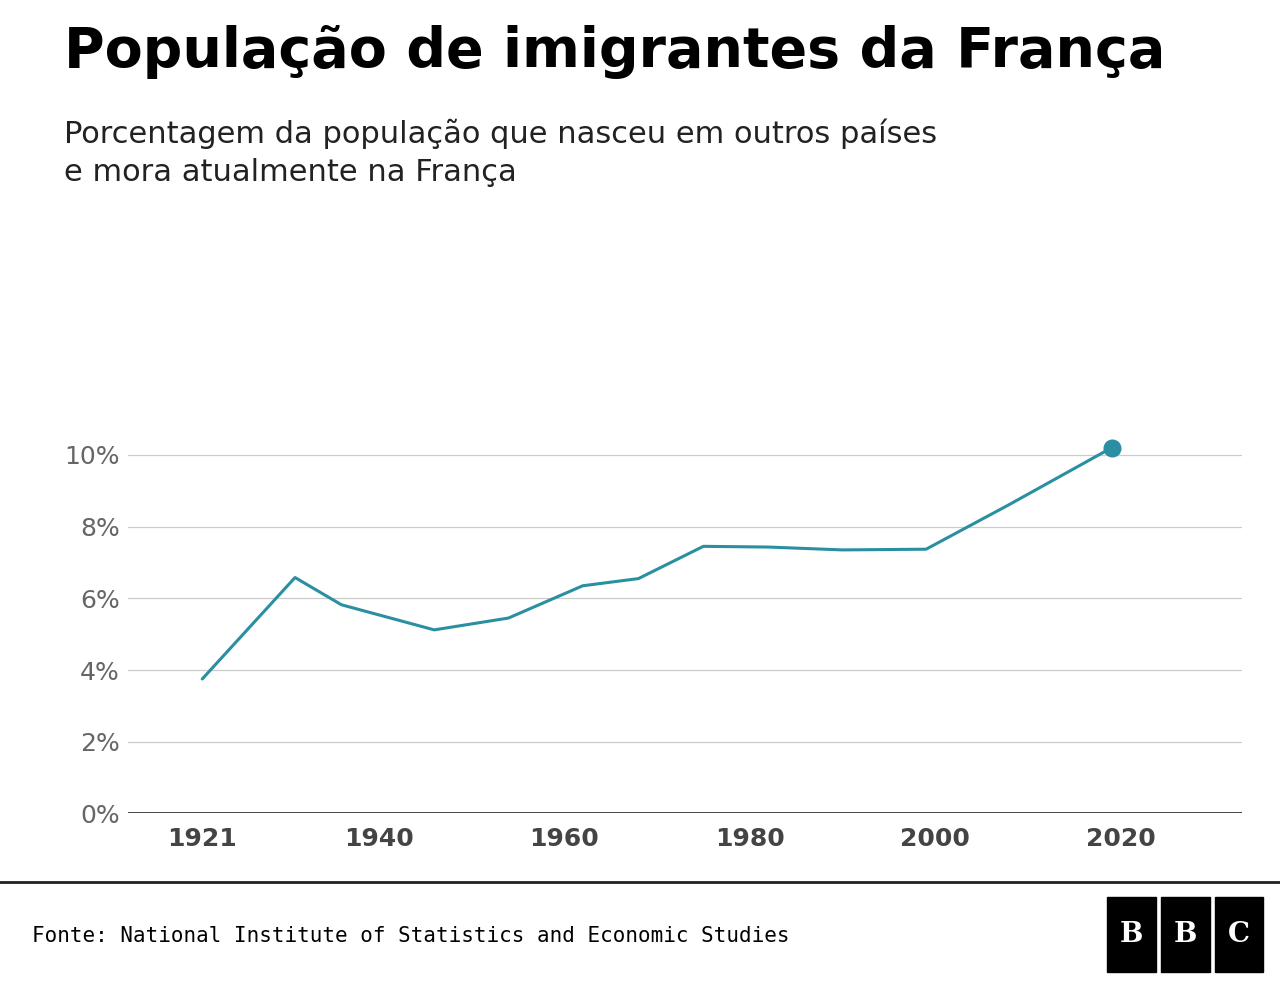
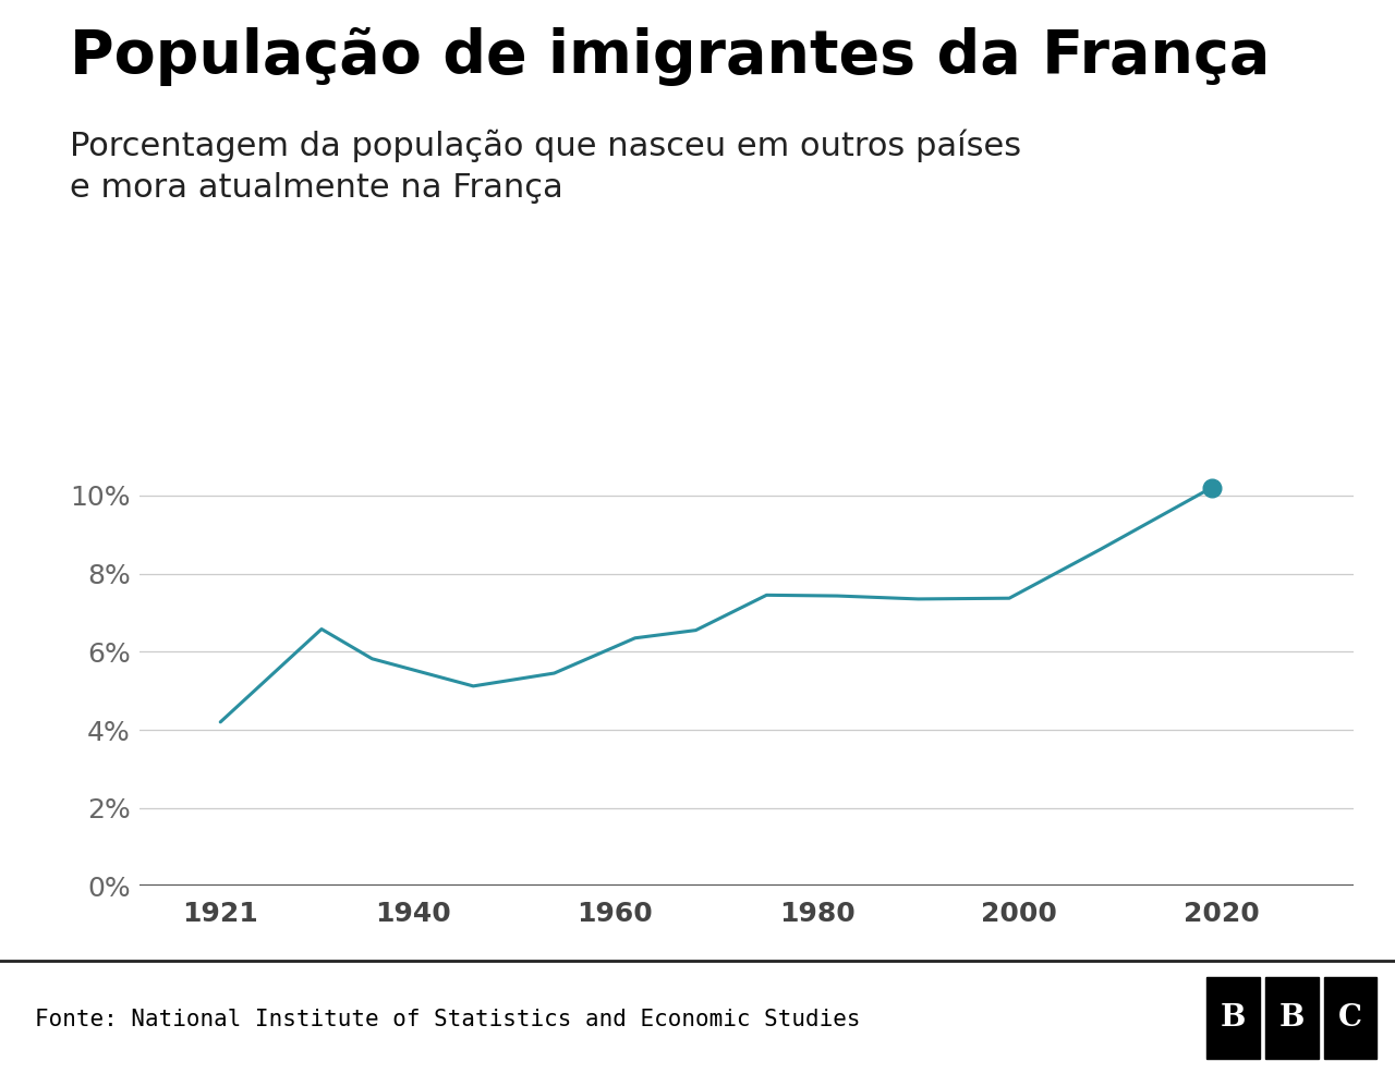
1921: 3.75% -> 4.20%
